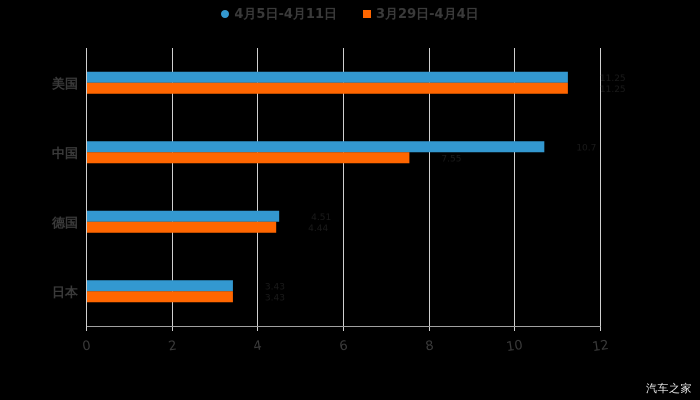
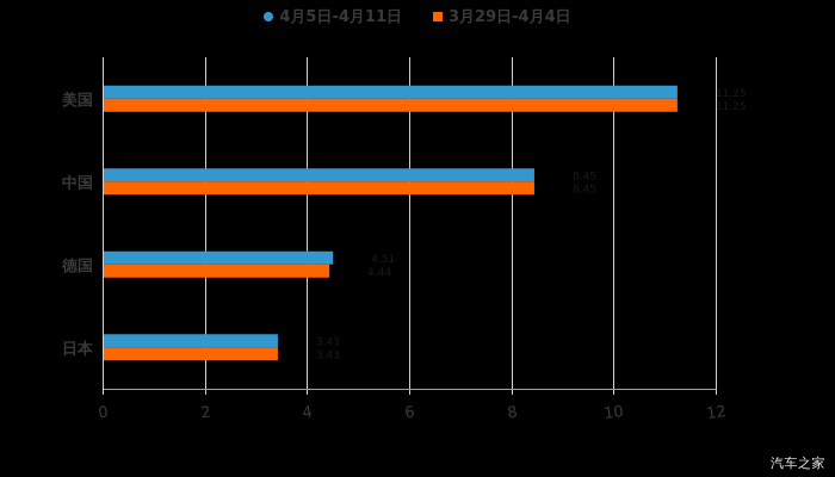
4月5日-4月11日/中国: 10.7 -> 8.45
3月29日-4月4日/中国: 7.55 -> 8.45
